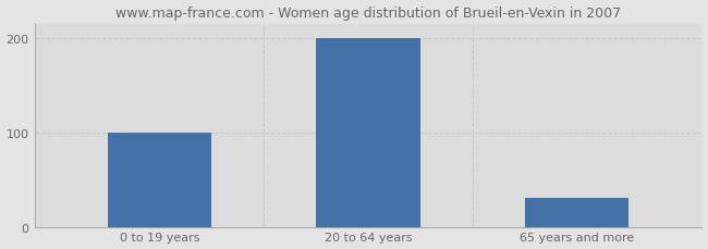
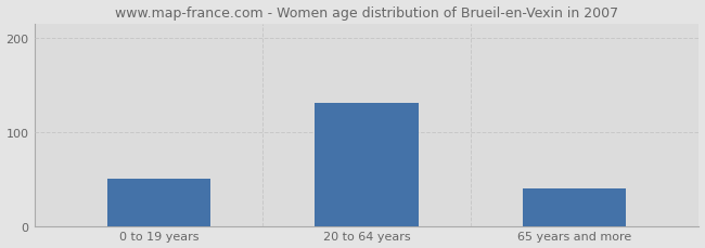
0 to 19 years: 100 -> 50
20 to 64 years: 200 -> 130
65 years and more: 30 -> 40
